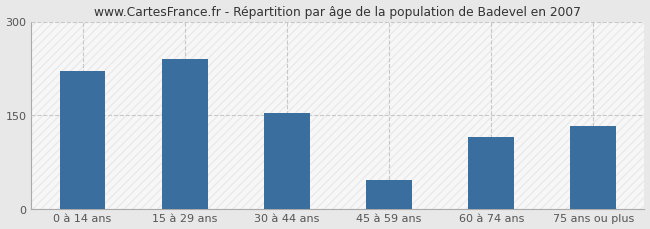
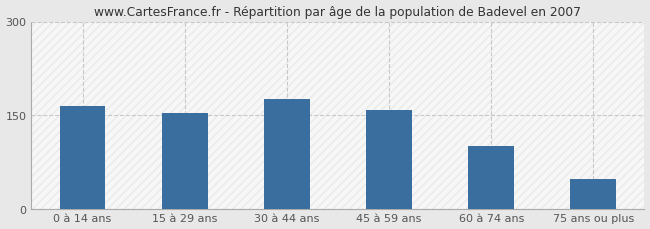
0 à 14 ans: 220 -> 165
15 à 29 ans: 240 -> 153
30 à 44 ans: 154 -> 176
45 à 59 ans: 46 -> 158
60 à 74 ans: 114 -> 100
75 ans ou plus: 132 -> 47
